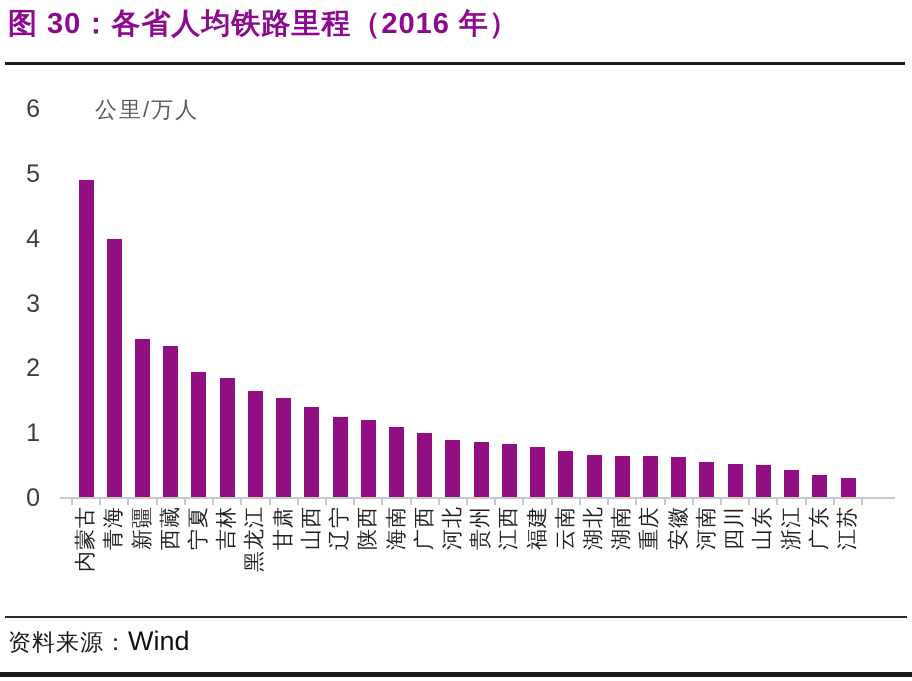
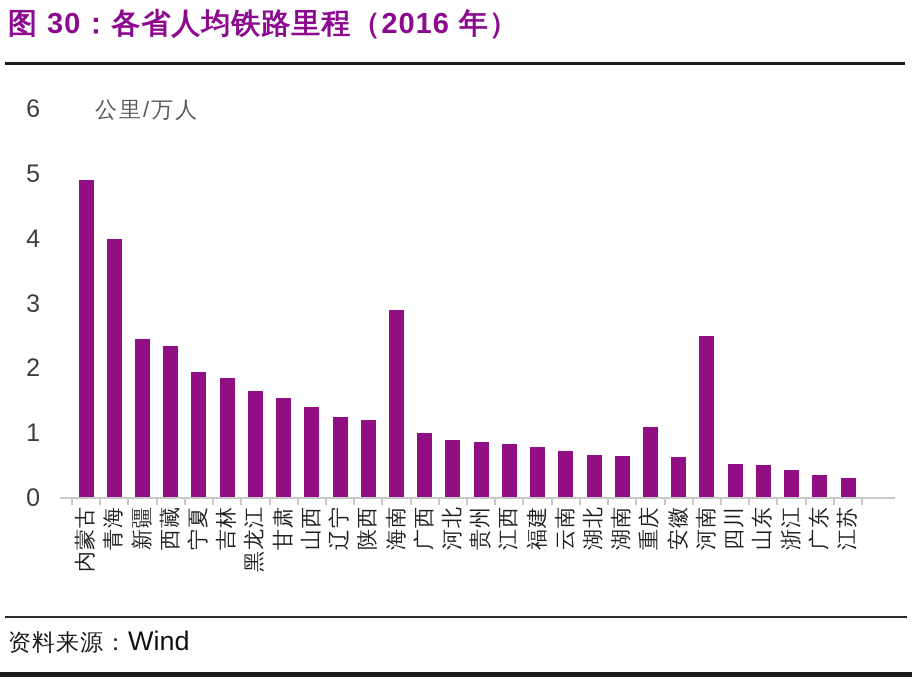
海南: 1.1 -> 2.9
重庆: 0.7 -> 1.1
河南: 0.6 -> 2.5
